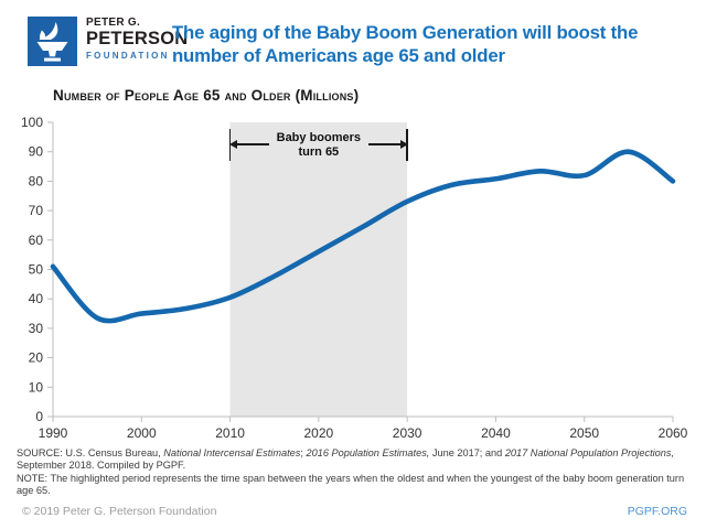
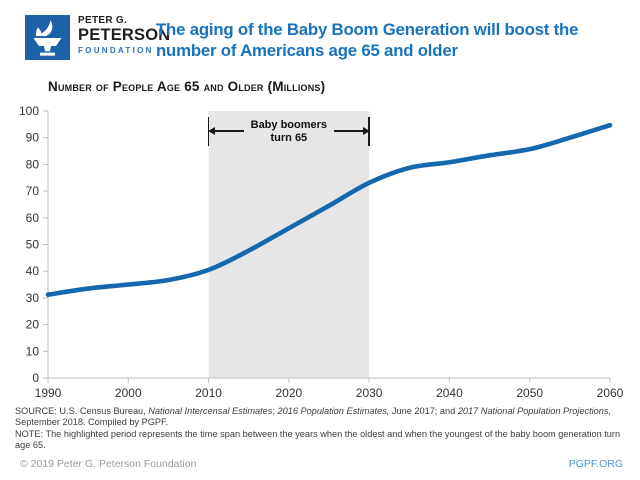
1990: 51 -> 31
2050: 82 -> 86
2060: 80 -> 95
